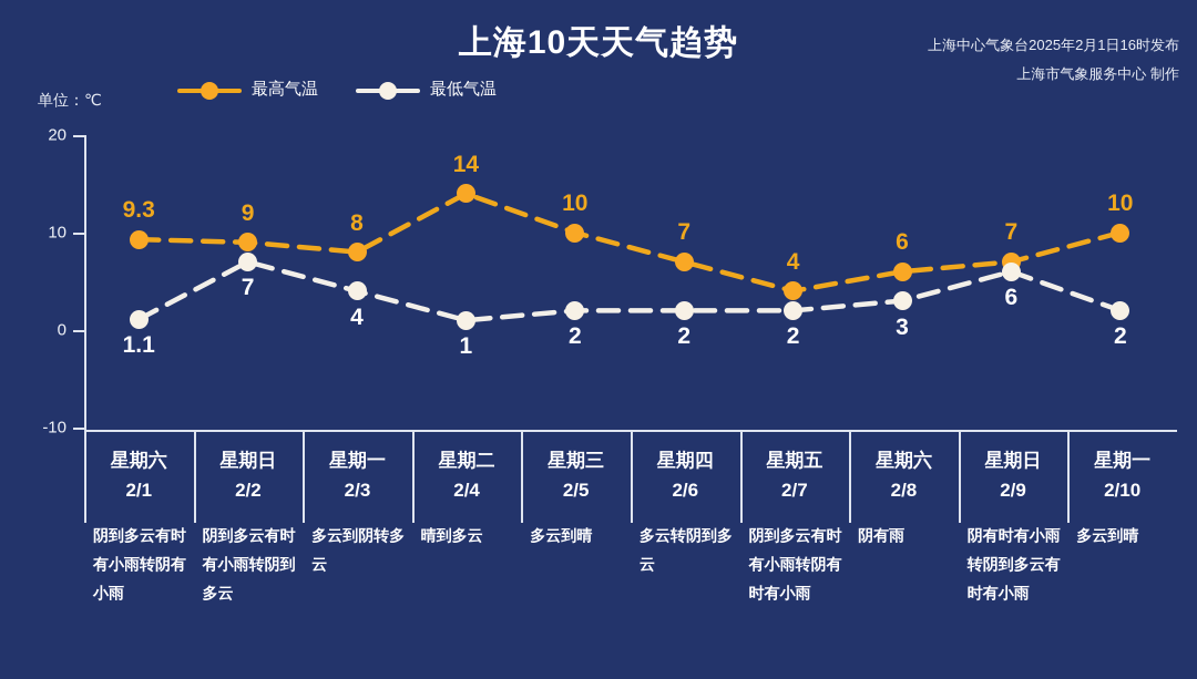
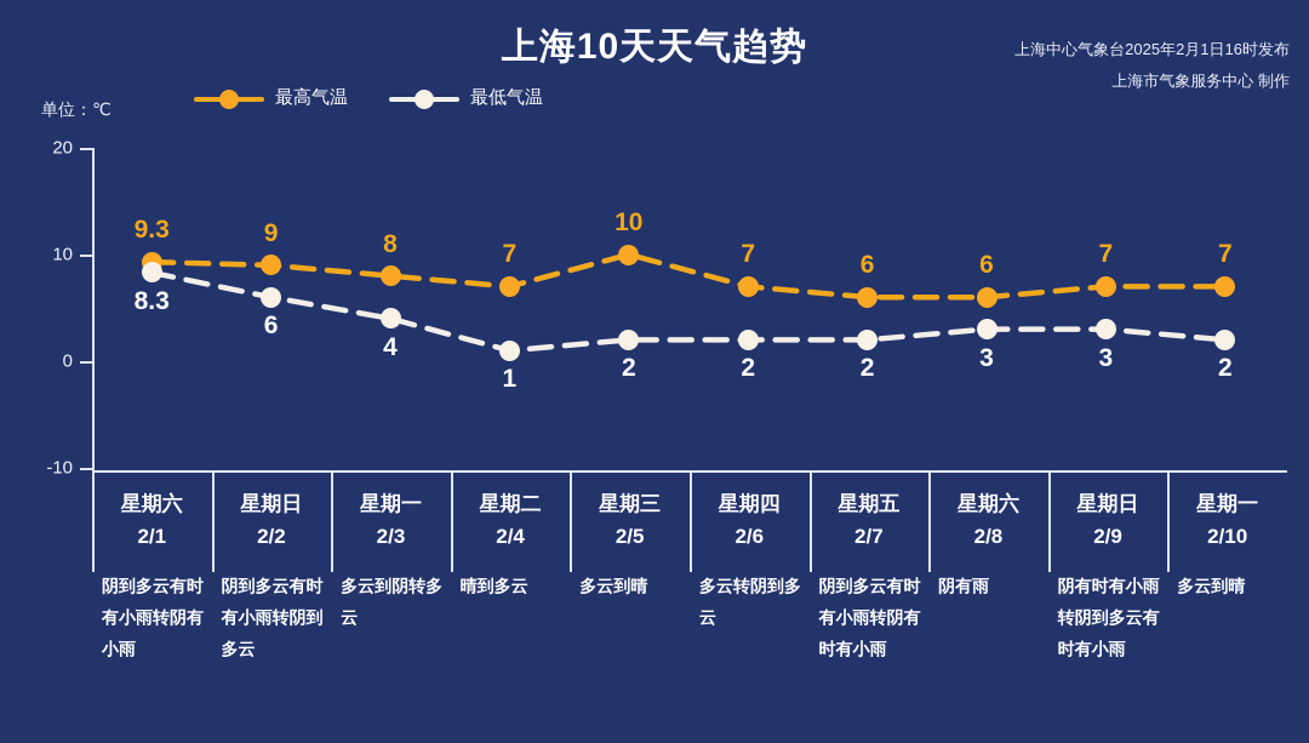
最低气温/2/1: 1.1 -> 8.3
最低气温/2/2: 7 -> 6
最高气温/2/4: 14 -> 7
最高气温/2/7: 4 -> 6
最低气温/2/9: 6 -> 3
最高气温/2/10: 10 -> 7
